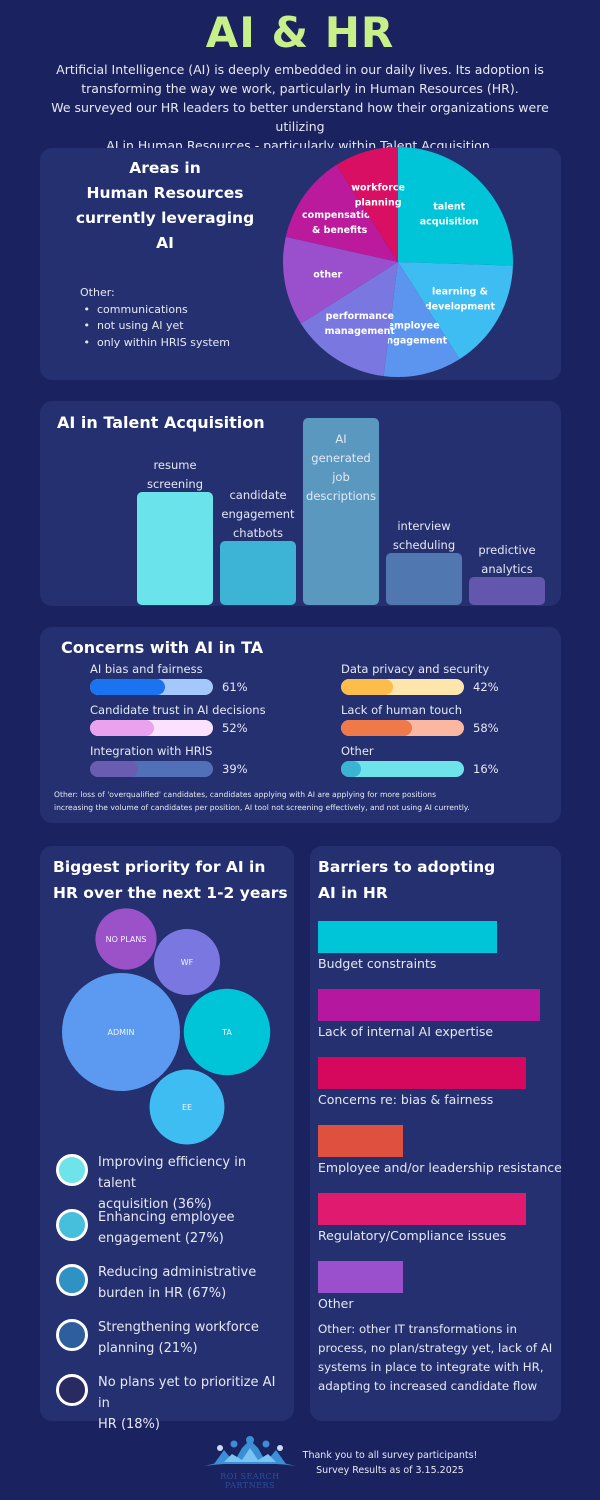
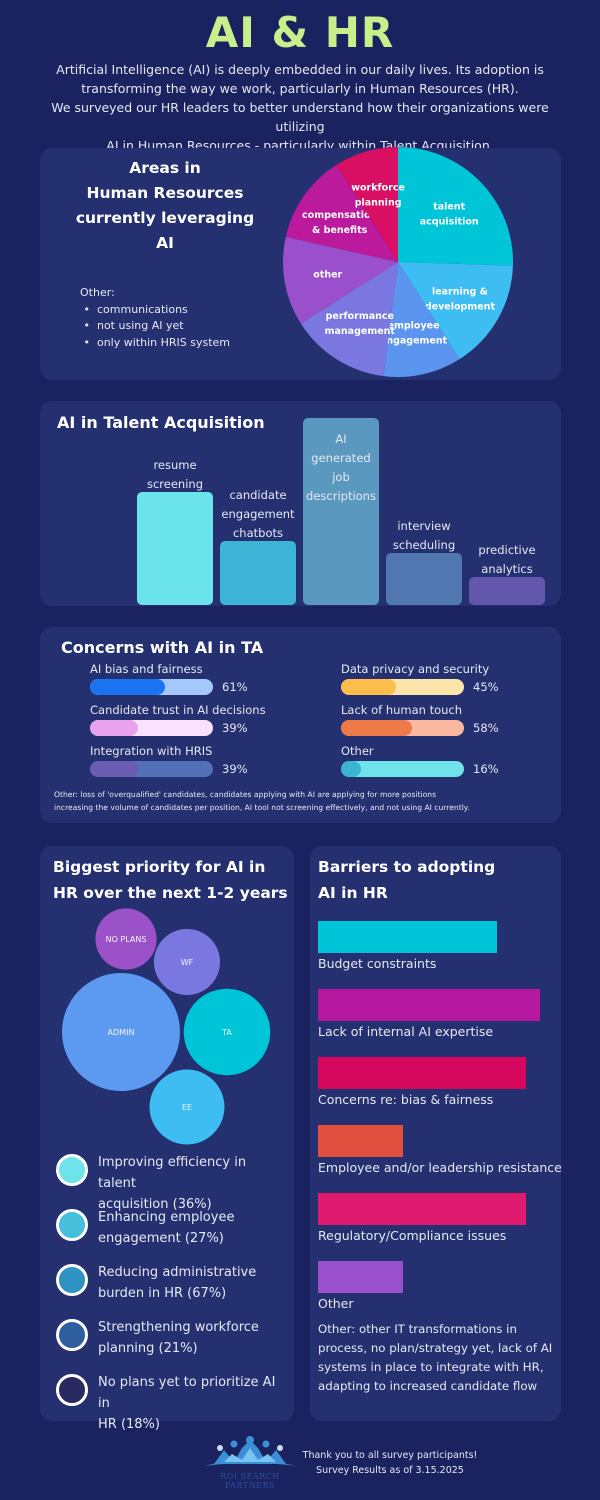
Concerns with AI in TA/Candidate trust in AI decisions: 52% -> 39%
Concerns with AI in TA/Data privacy and security: 42% -> 45%
